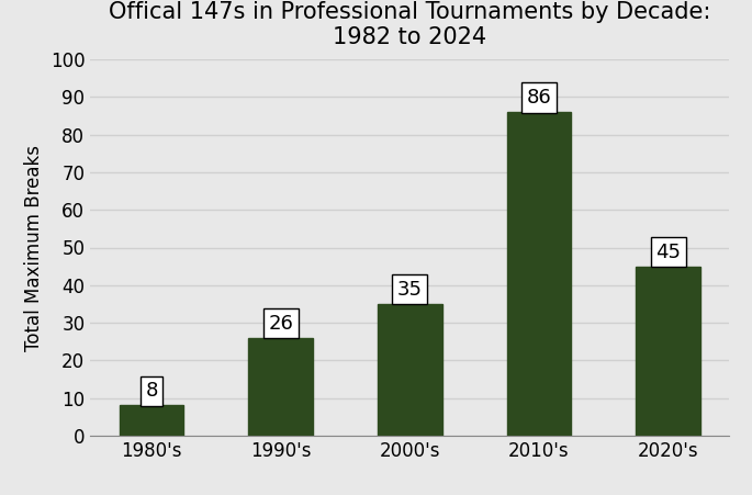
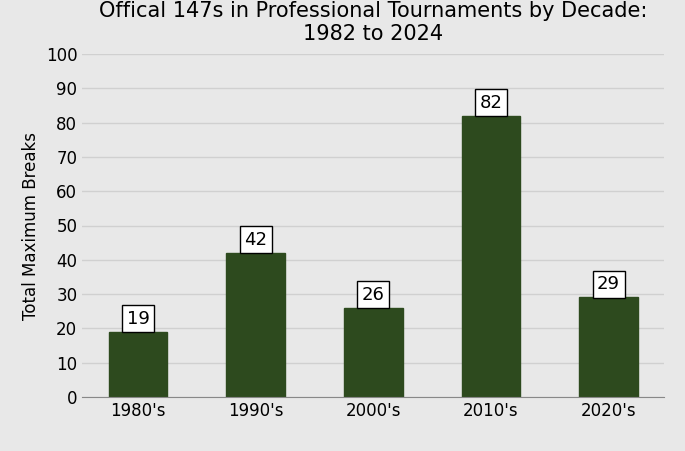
1980's: 8 -> 19
1990's: 26 -> 42
2000's: 35 -> 26
2010's: 86 -> 82
2020's: 45 -> 29
